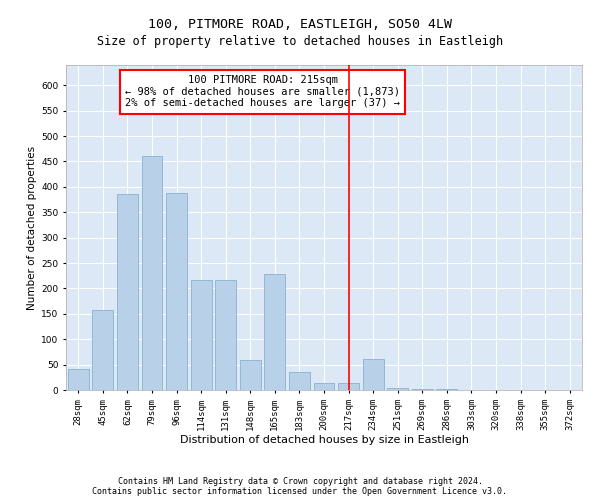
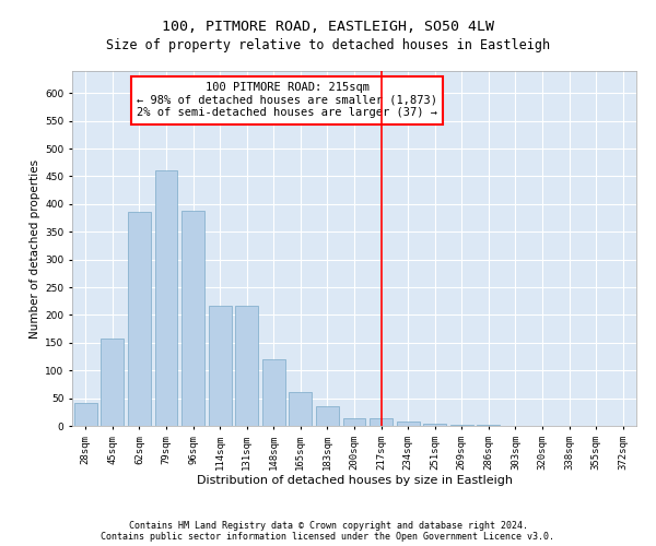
148sqm: 60 -> 120
165sqm: 228 -> 62
234sqm: 62 -> 8
